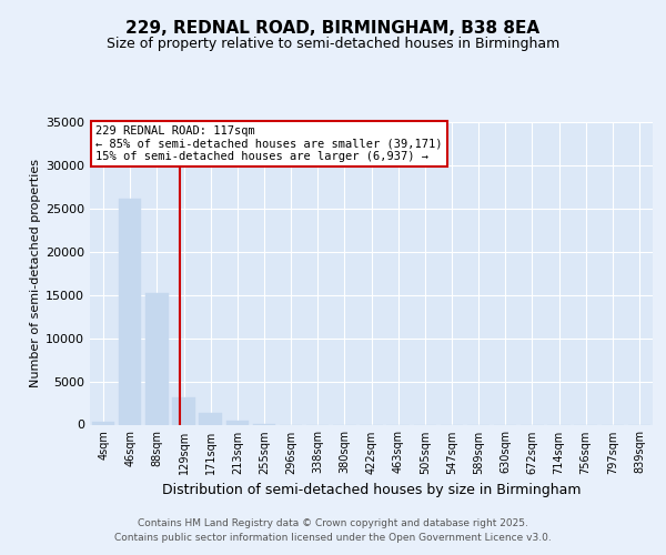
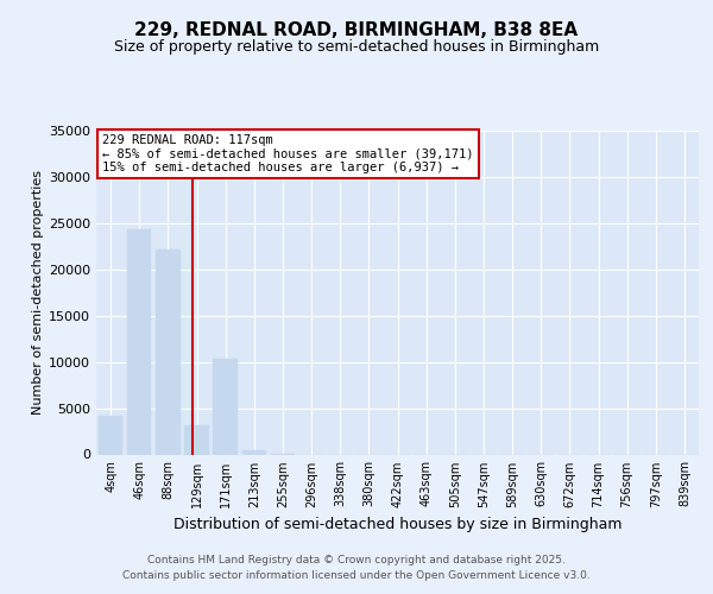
4sqm: 300 -> 4200
46sqm: 26100 -> 24400
88sqm: 15200 -> 22200
171sqm: 1300 -> 10400
